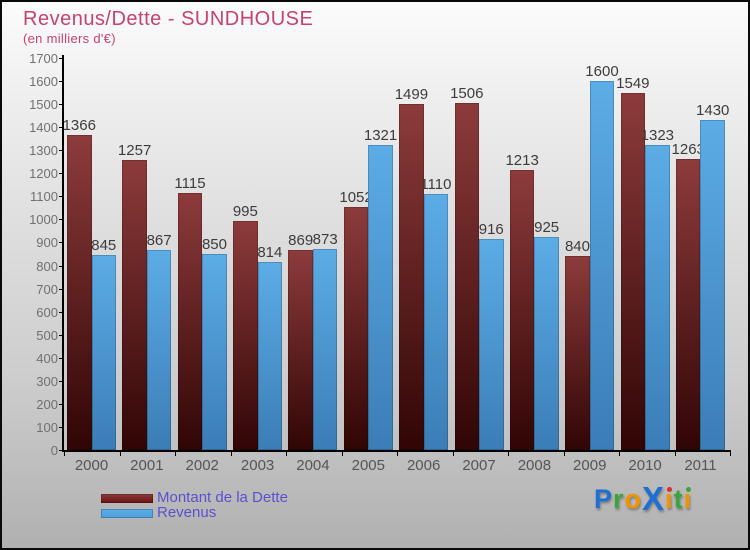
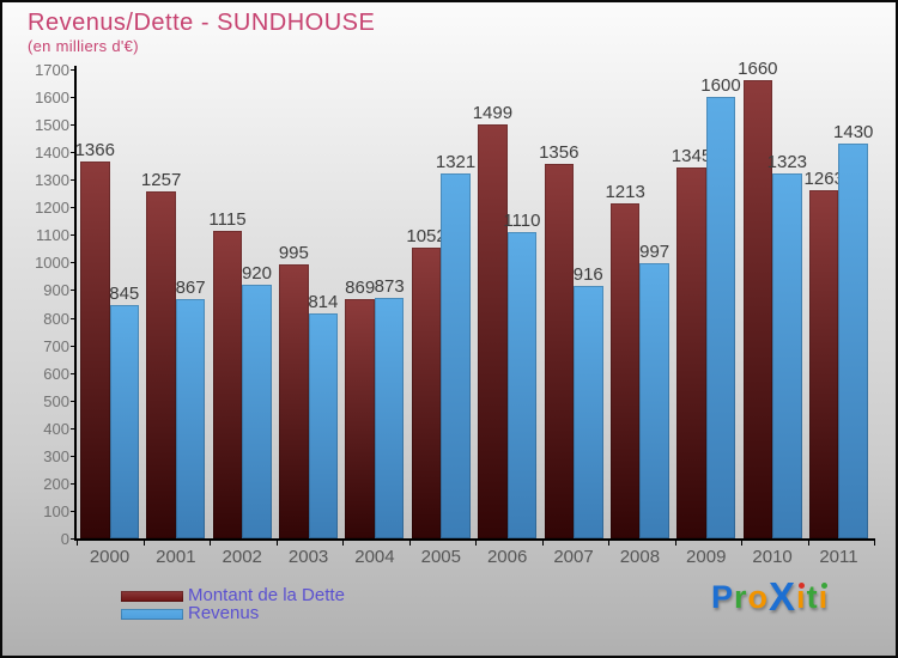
Revenus/2002: 850 -> 920
Montant de la Dette/2007: 1506 -> 1356
Revenus/2008: 925 -> 997
Montant de la Dette/2009: 840 -> 1345
Montant de la Dette/2010: 1549 -> 1660
